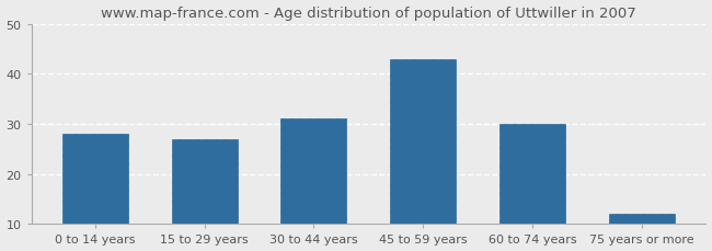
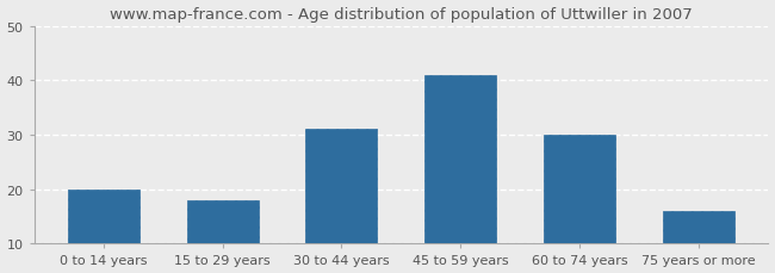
0 to 14 years: 28 -> 20
15 to 29 years: 27 -> 18
45 to 59 years: 43 -> 41
75 years or more: 12 -> 16
